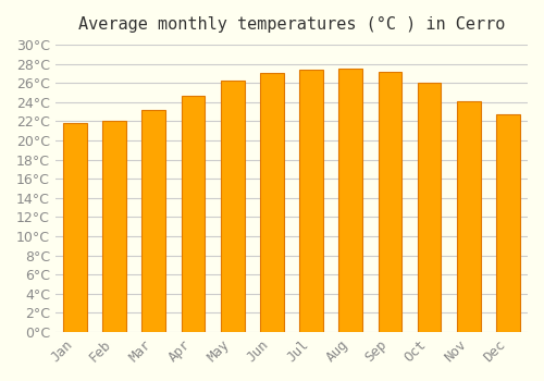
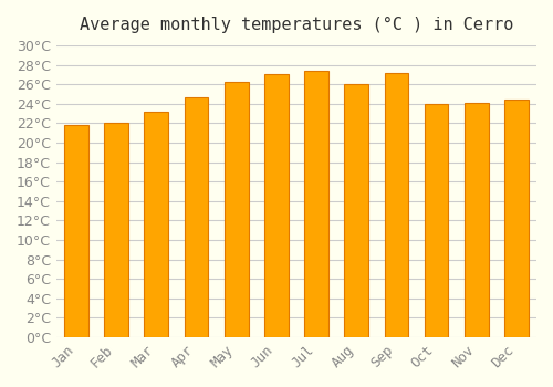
Aug: 27.5°C -> 26.0°C
Oct: 26.0°C -> 24.0°C
Dec: 22.7°C -> 24.4°C
